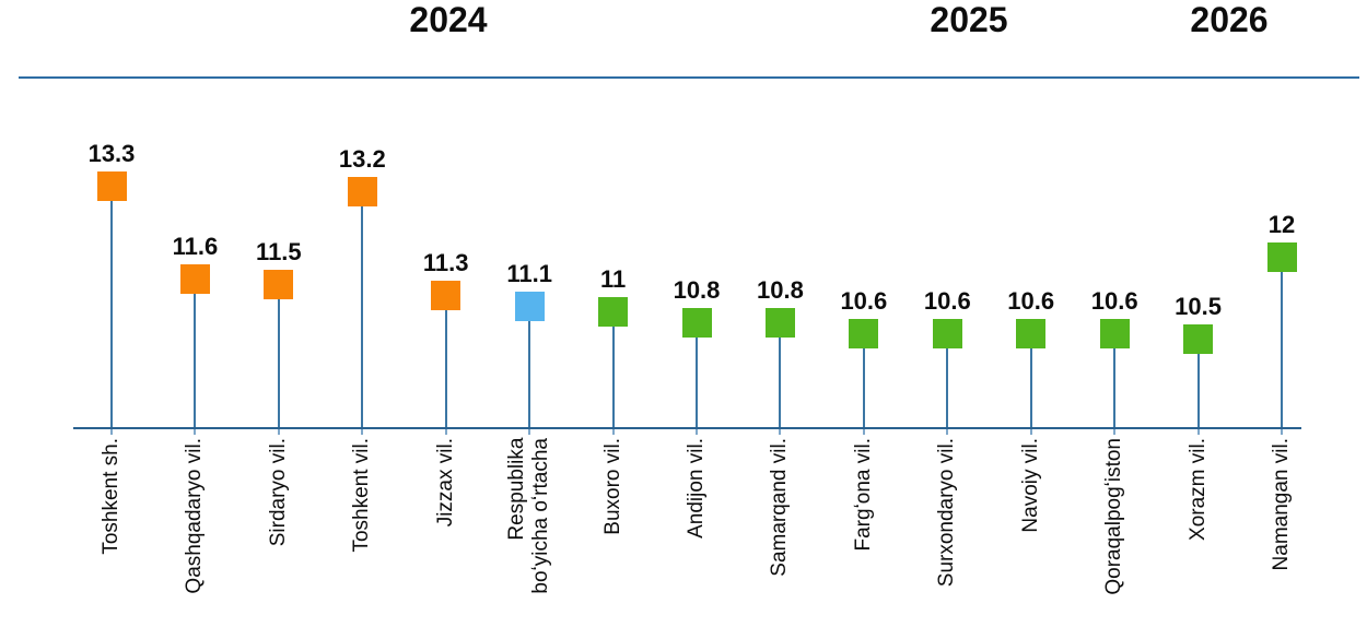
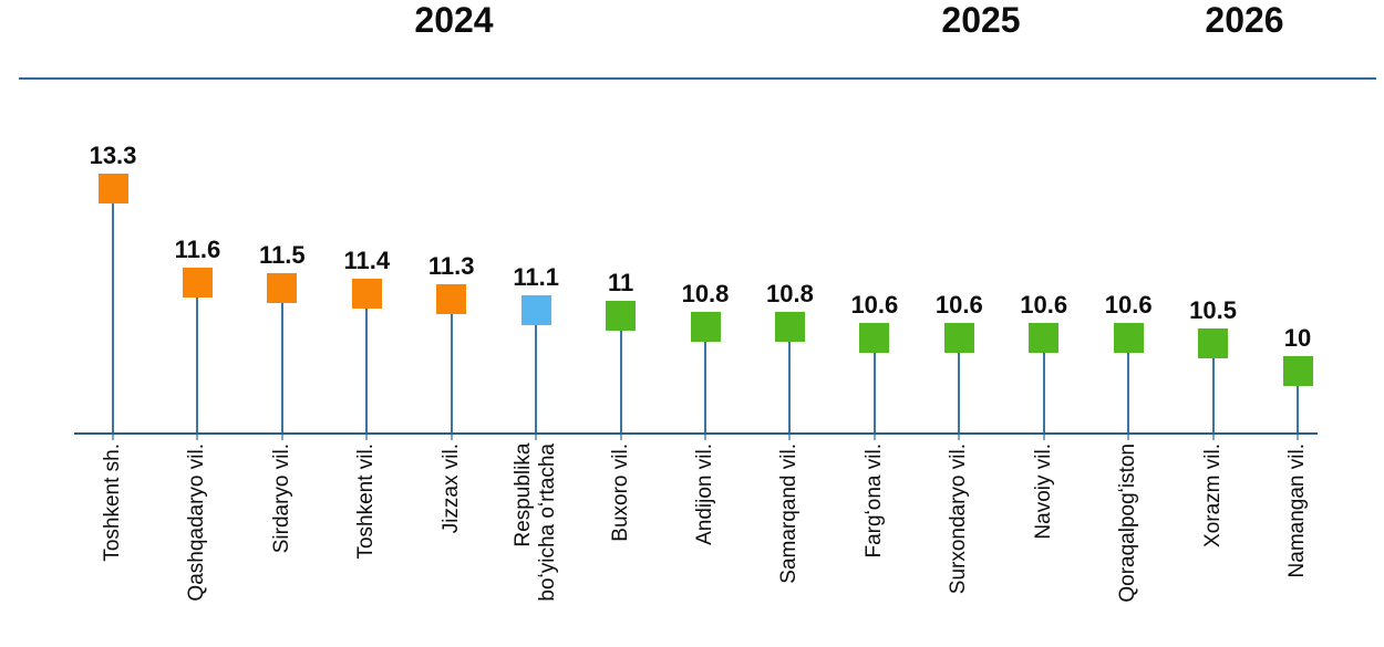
Toshkent vil.: 13.2 -> 11.4
Namangan vil.: 12 -> 10
